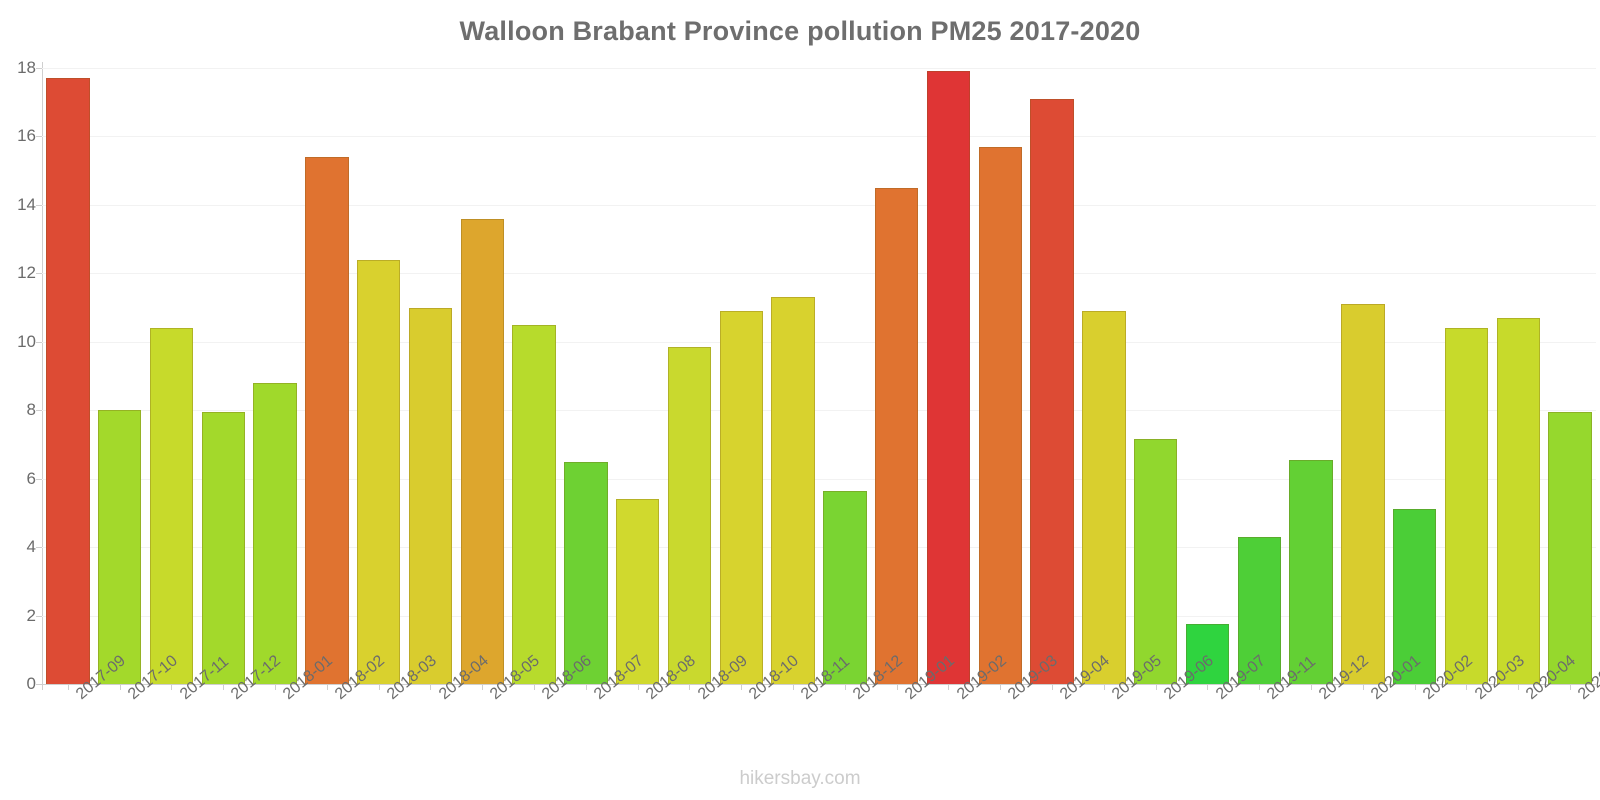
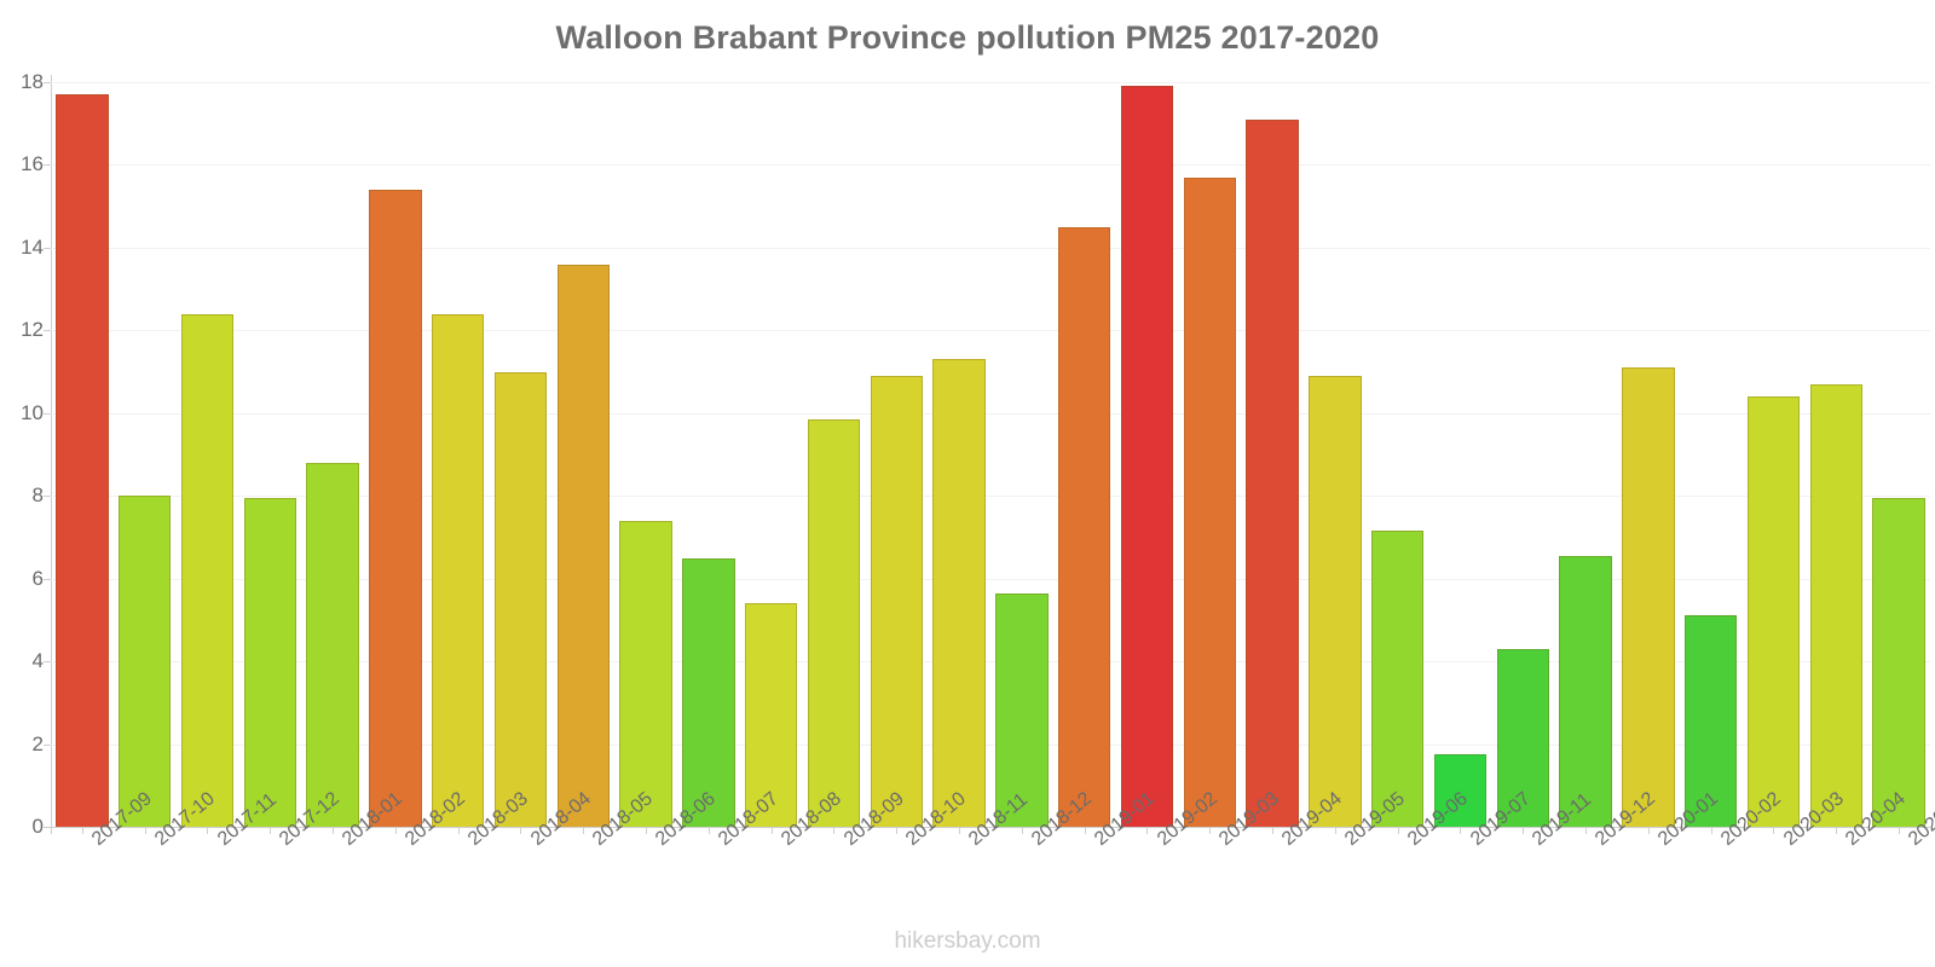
2017-11: 10.4 -> 12.4
2018-06: 10.5 -> 7.4
